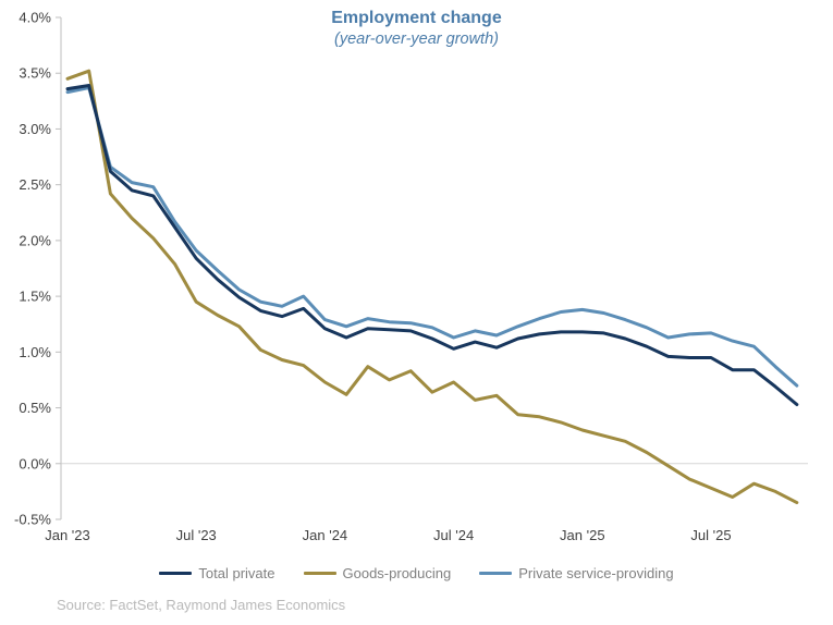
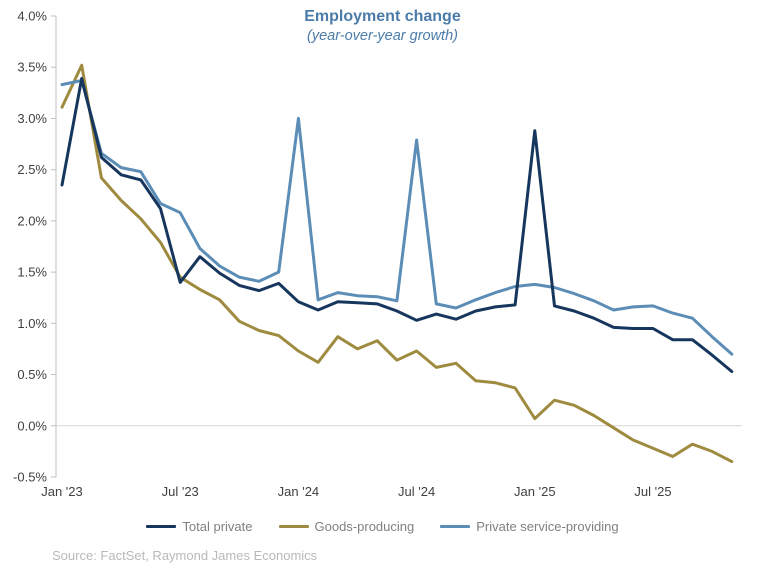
Total private/Jan '23: 3.36% -> 2.35%
Goods-producing/Jan '23: 3.45% -> 3.11%
Total private/Jul '23: 1.84% -> 1.40%
Private service-providing/Jul '23: 1.91% -> 2.08%
Private service-providing/Jan '24: 1.29% -> 3.00%
Private service-providing/Jul '24: 1.13% -> 2.79%
Total private/Jan '25: 1.18% -> 2.88%
Goods-producing/Jan '25: 0.30% -> 0.07%
